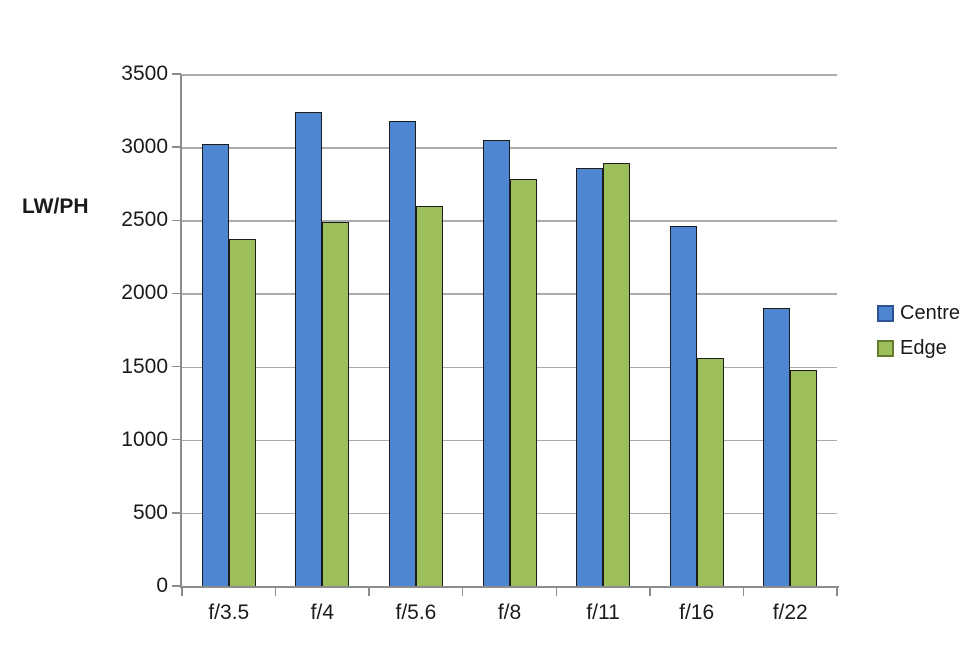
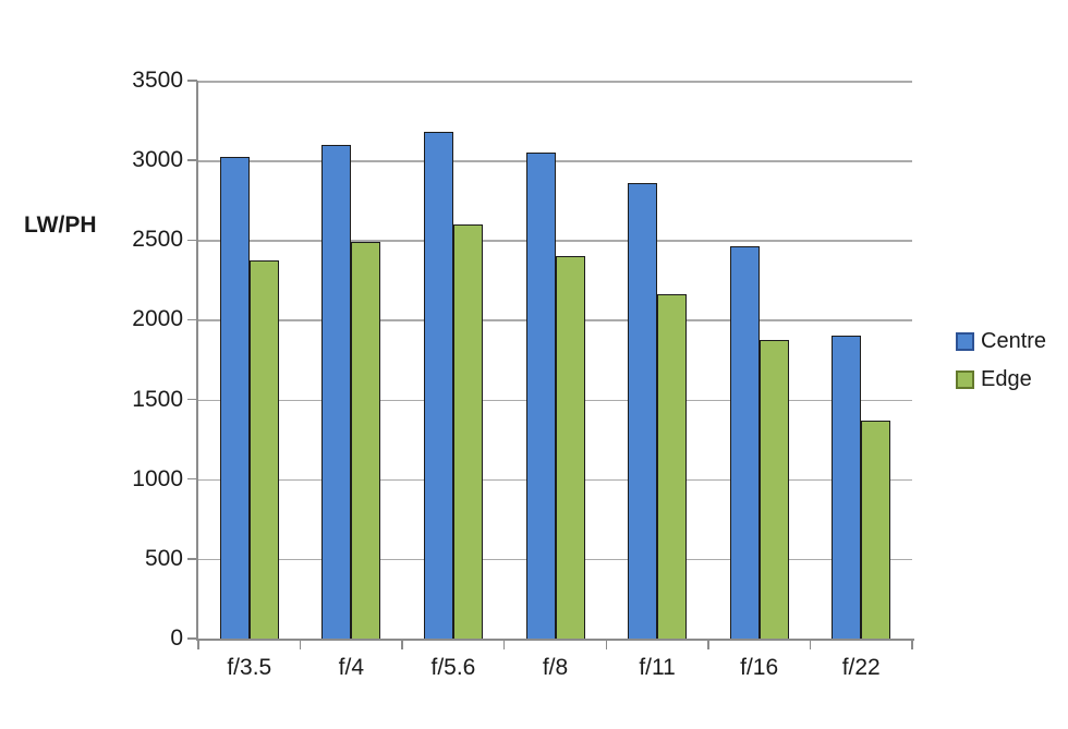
Centre/f/4: 3240 -> 3100
Edge/f/8: 2780 -> 2400
Edge/f/11: 2890 -> 2160
Edge/f/16: 1560 -> 1870
Edge/f/22: 1480 -> 1370
